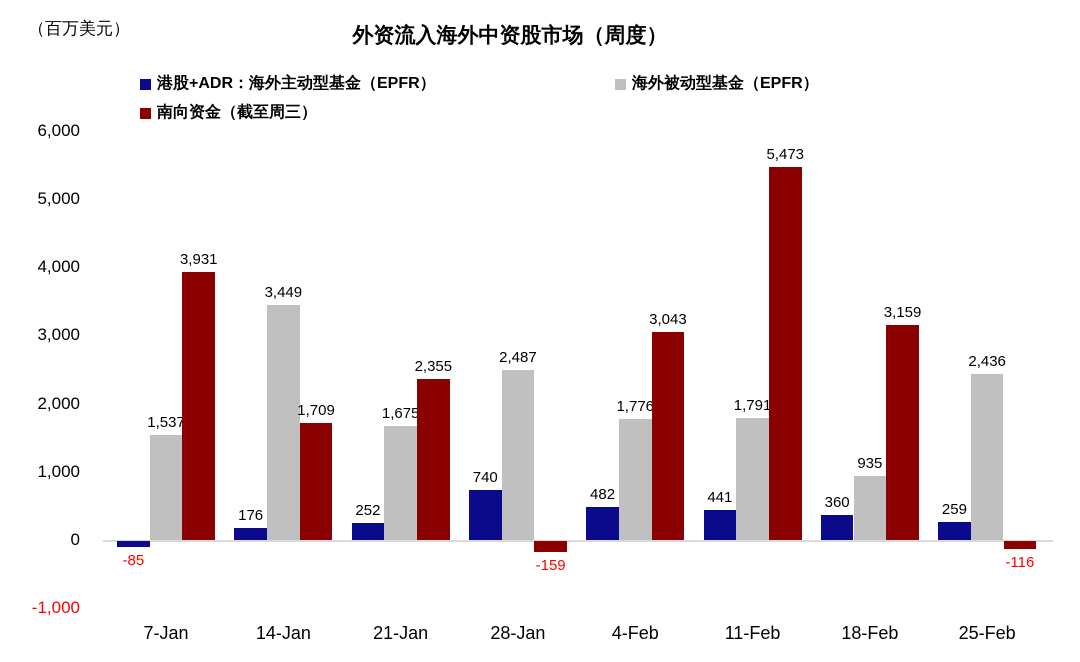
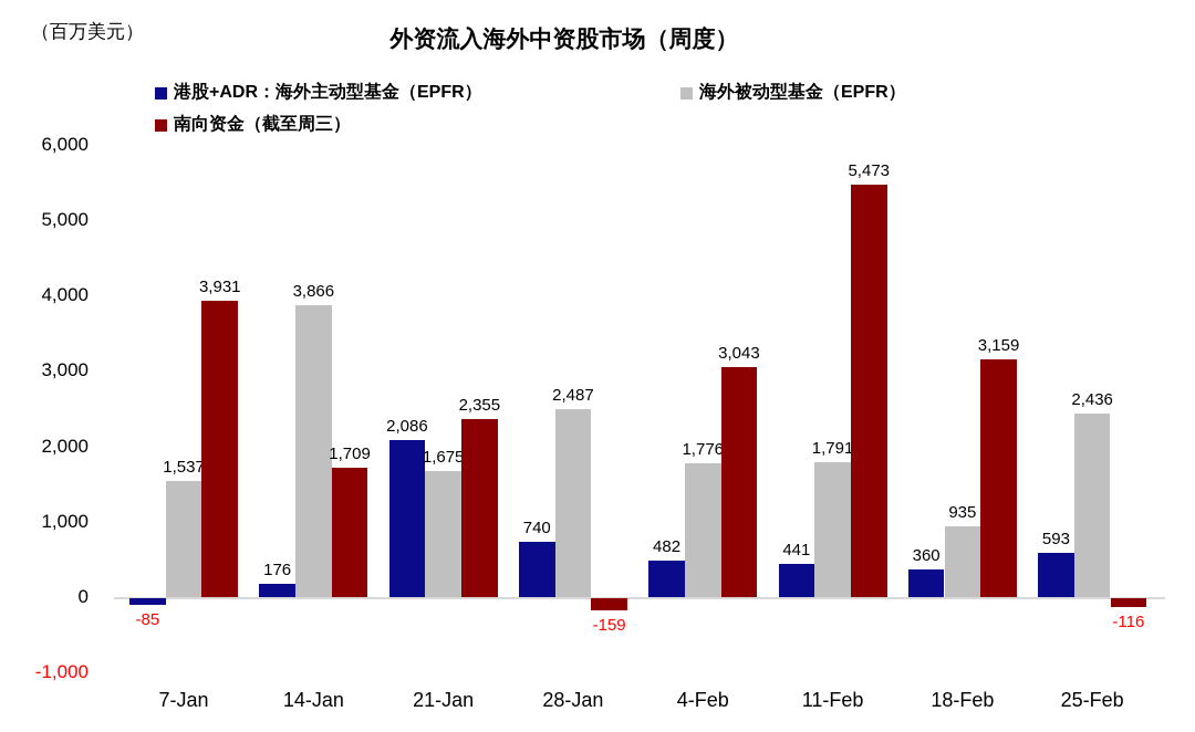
海外被动型基金（EPFR）/14-Jan: 3,449 -> 3,866
港股+ADR：海外主动型基金（EPFR）/21-Jan: 252 -> 2,086
港股+ADR：海外主动型基金（EPFR）/25-Feb: 259 -> 593
